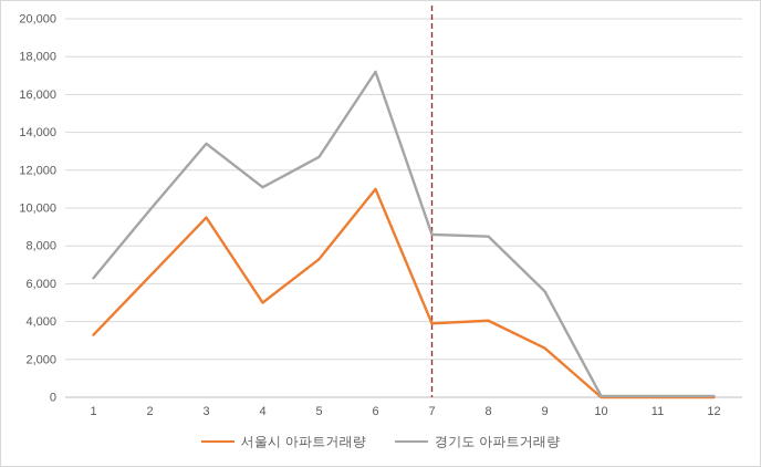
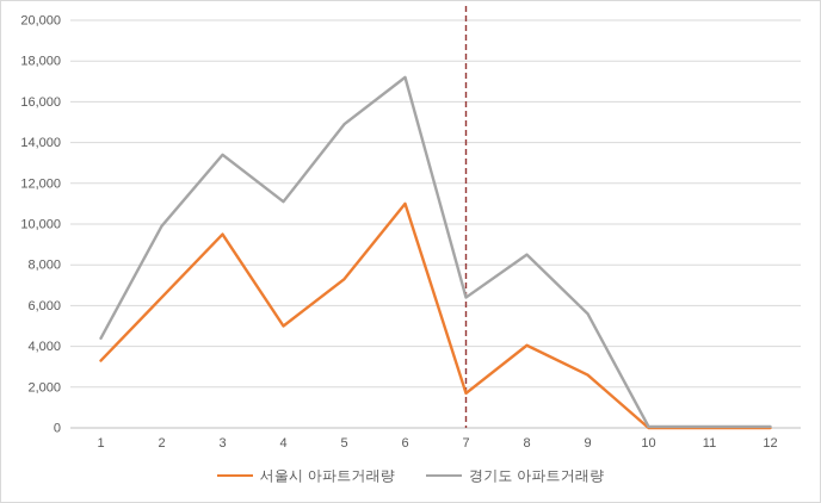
경기도 아파트거래량/1: 6300 -> 4400
경기도 아파트거래량/5: 12700 -> 14900
서울시 아파트거래량/7: 3900 -> 1700
경기도 아파트거래량/7: 8600 -> 6400
